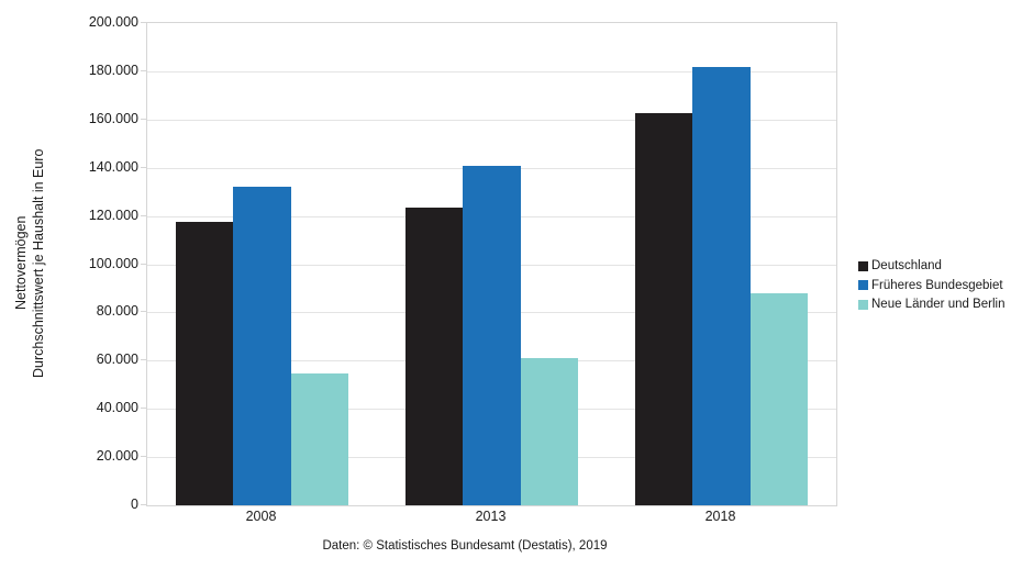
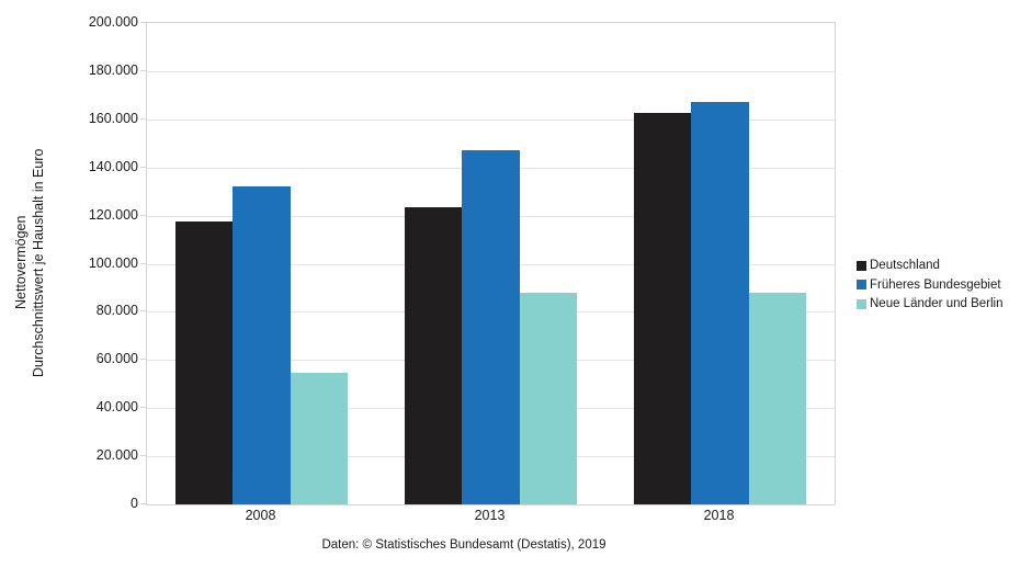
Früheres Bundesgebiet/2013: 141000 -> 147000
Neue Länder und Berlin/2013: 61000 -> 88000
Früheres Bundesgebiet/2018: 182000 -> 167000
